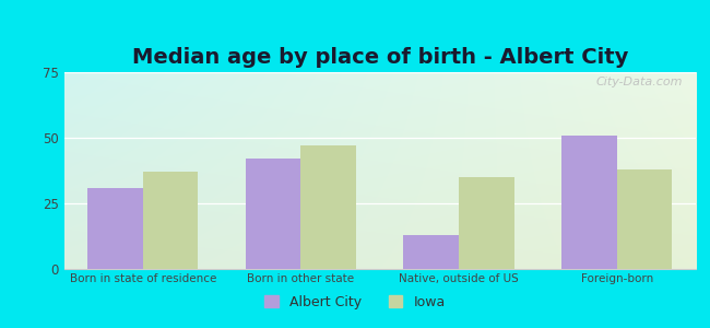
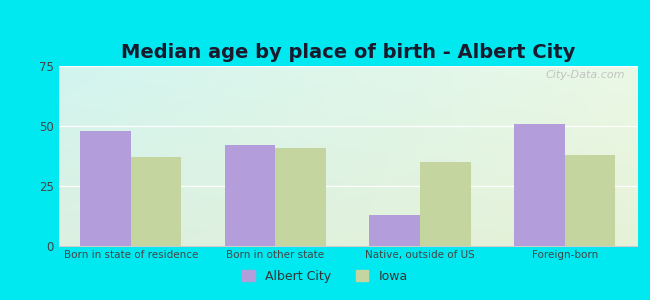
Albert City/Born in state of residence: 31 -> 48
Iowa/Born in other state: 47 -> 41
